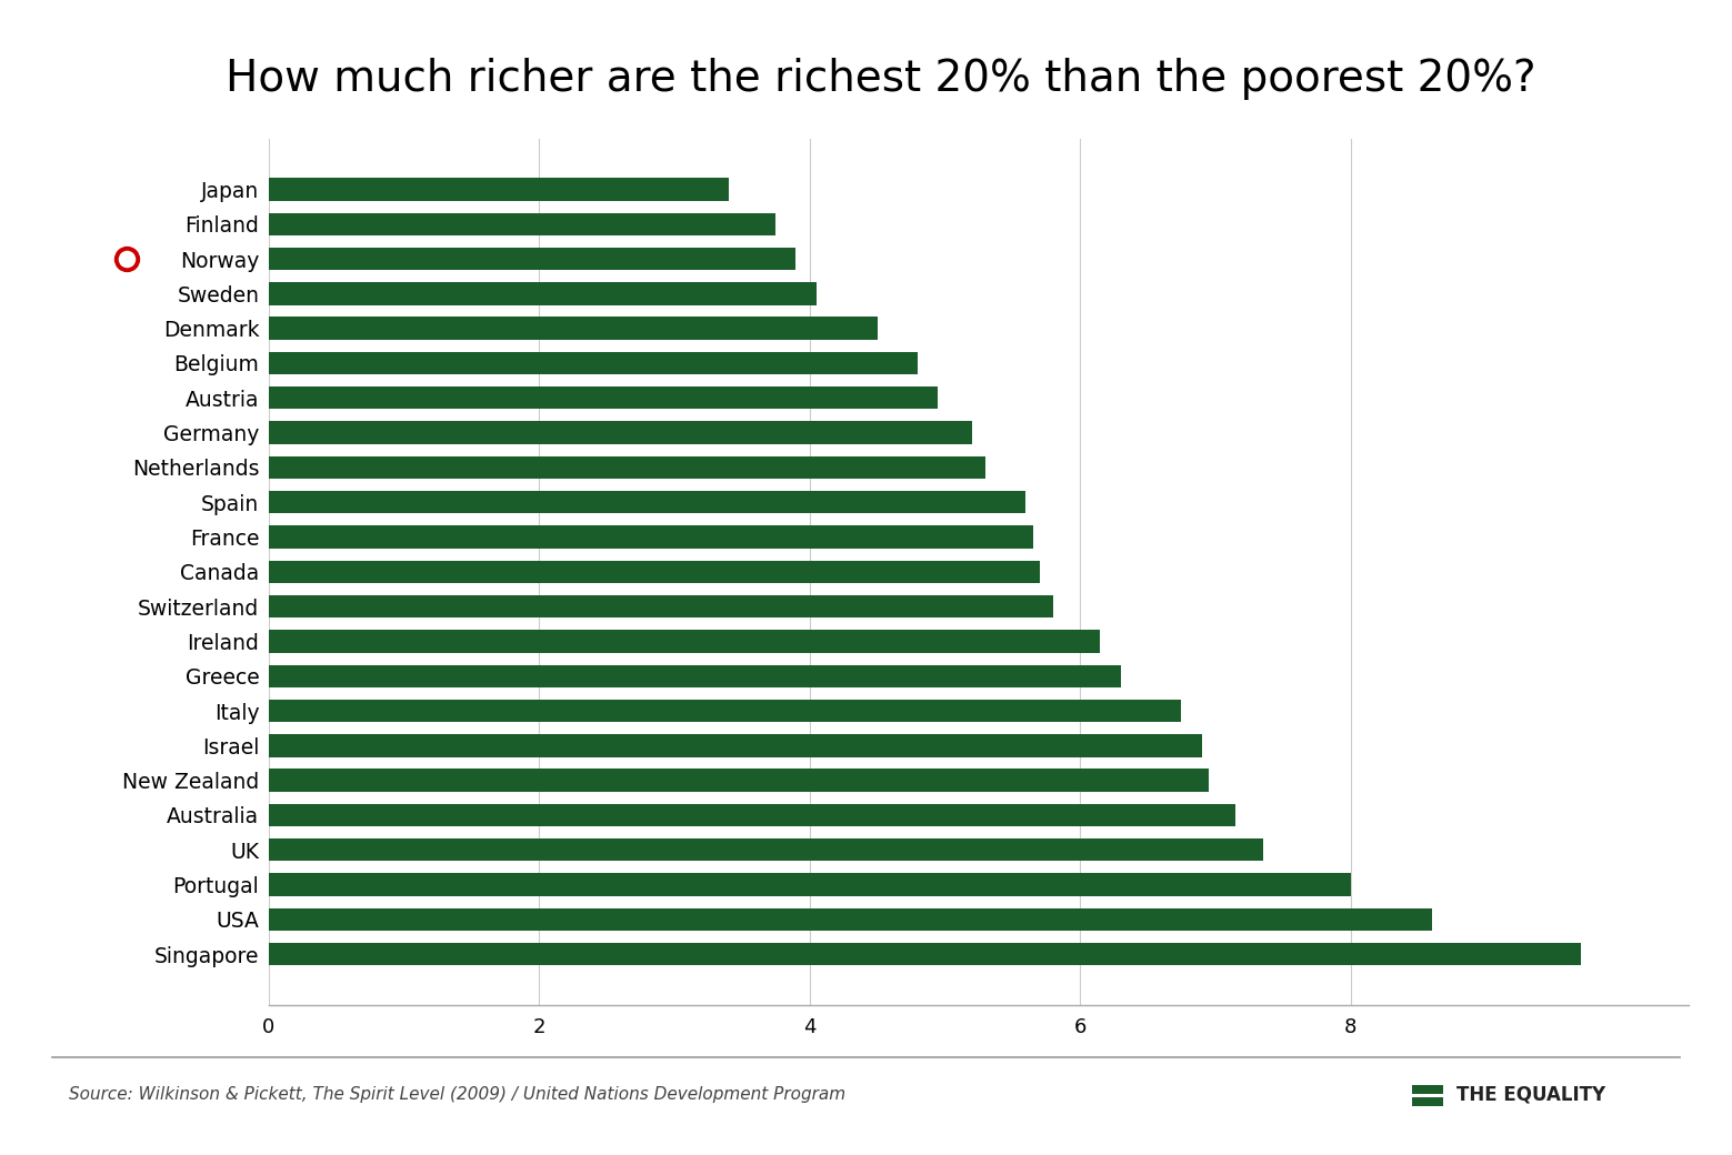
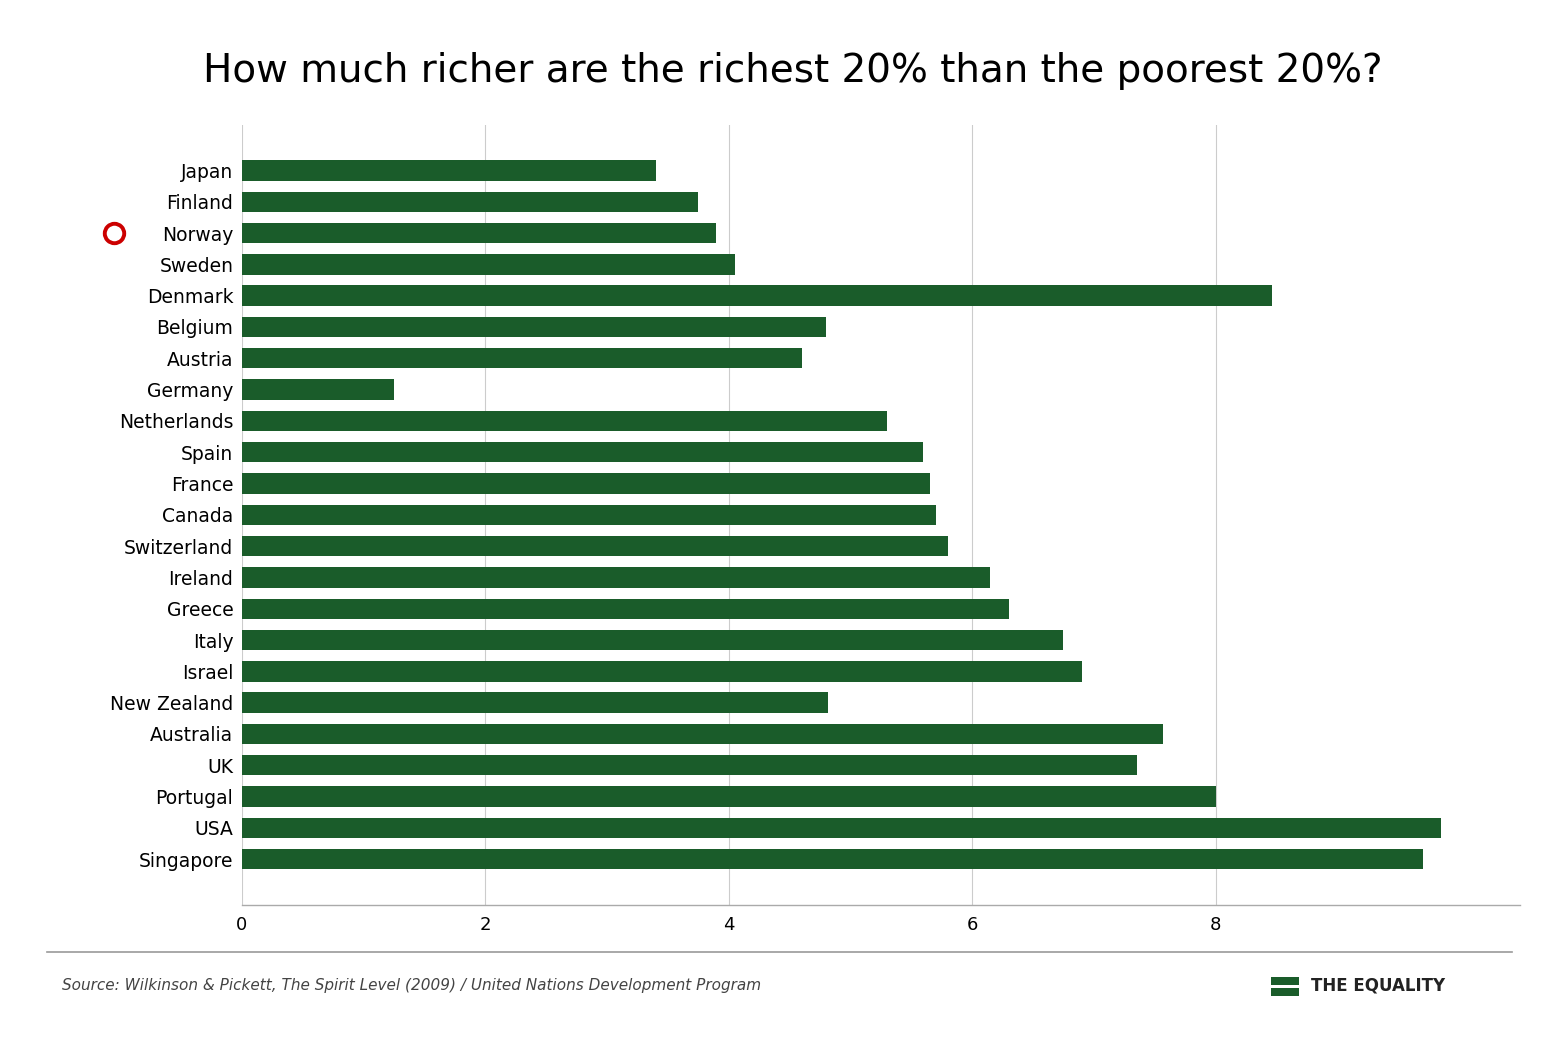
Denmark: 4.50 -> 8.46
Austria: 4.95 -> 4.60
Germany: 5.20 -> 1.25
New Zealand: 6.95 -> 4.82
Australia: 7.15 -> 7.57
USA: 8.60 -> 9.85
